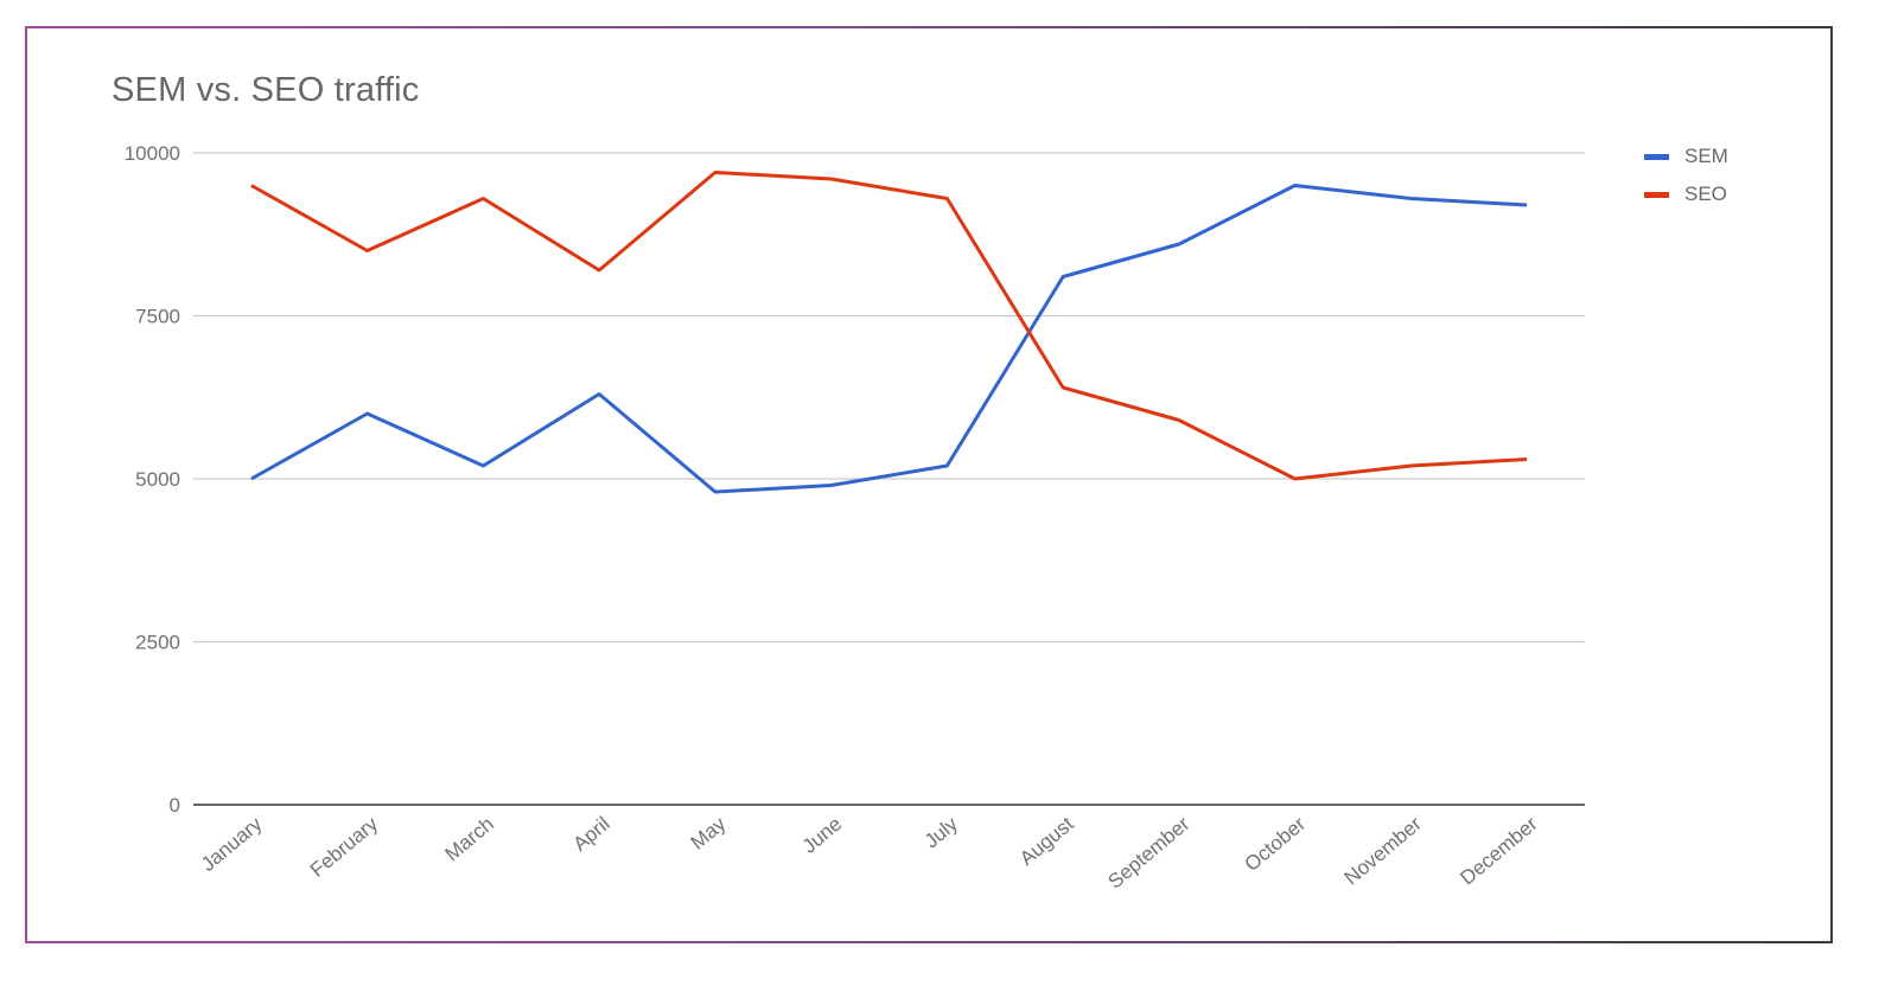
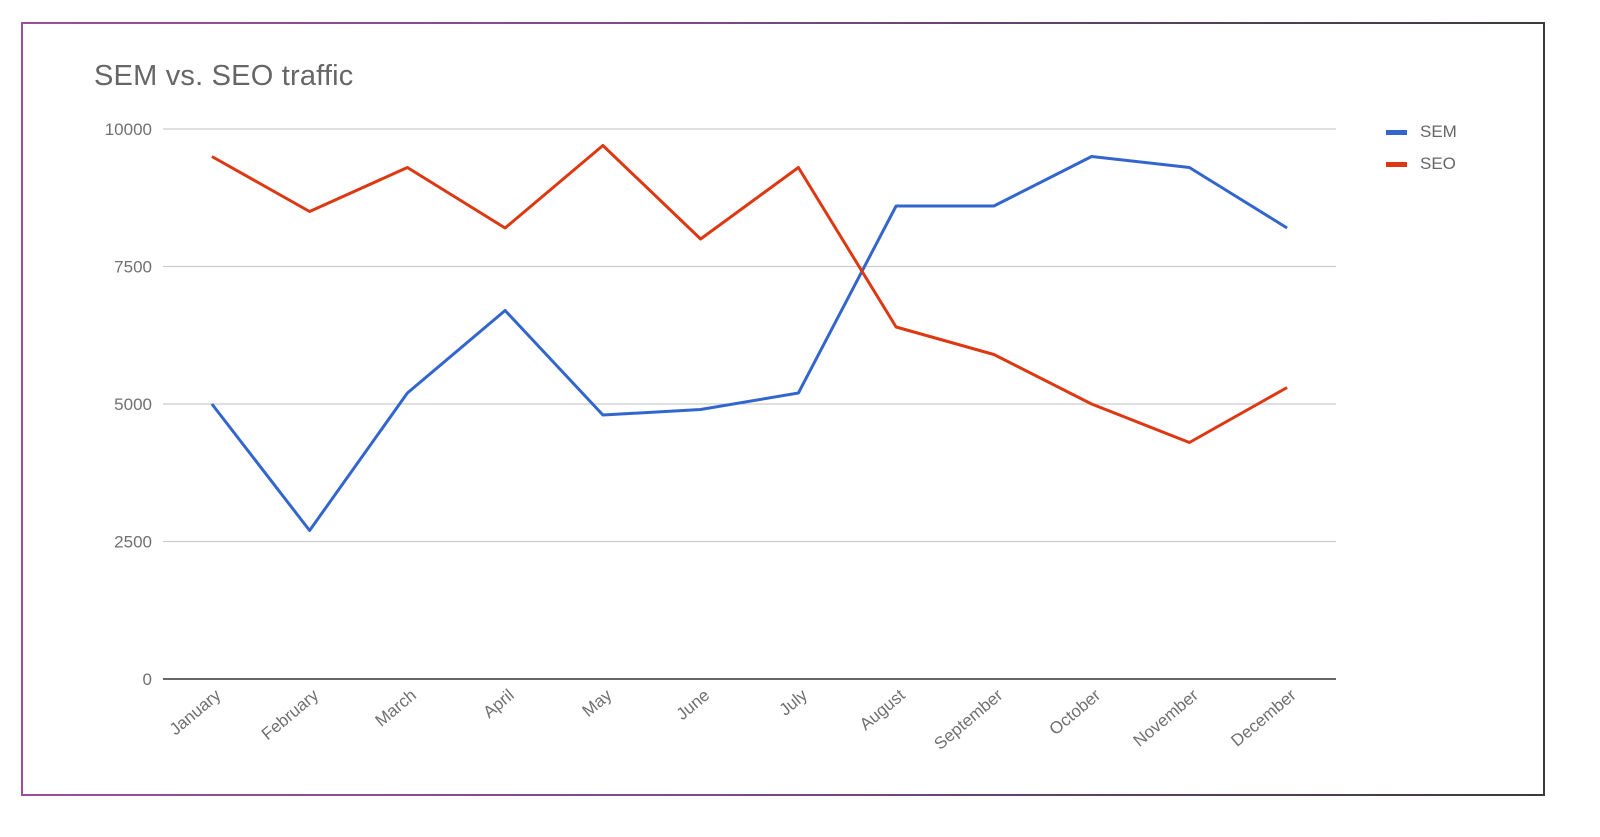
SEM/February: 6000 -> 2700
SEM/April: 6300 -> 6700
SEO/June: 9600 -> 8000
SEM/August: 8100 -> 8600
SEO/November: 5200 -> 4300
SEM/December: 9200 -> 8200
